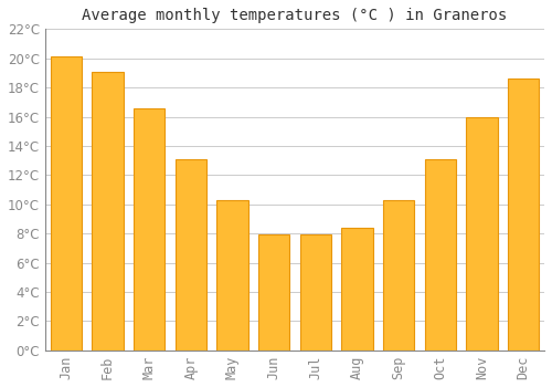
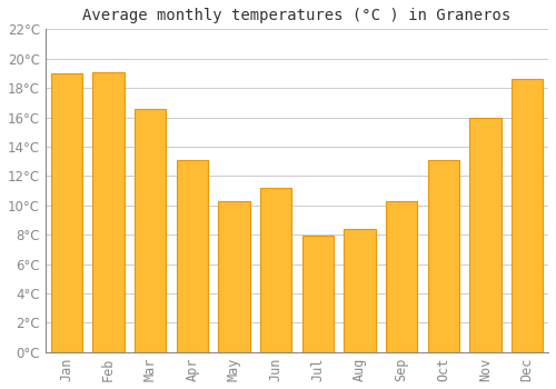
Jan: 20.1°C -> 19.0°C
Jun: 7.9°C -> 11.2°C
